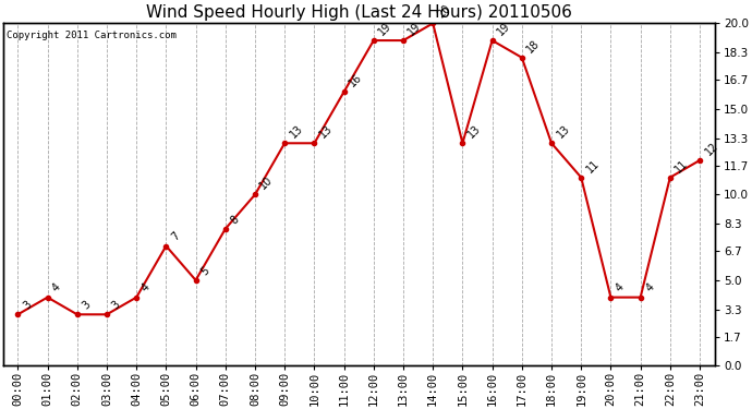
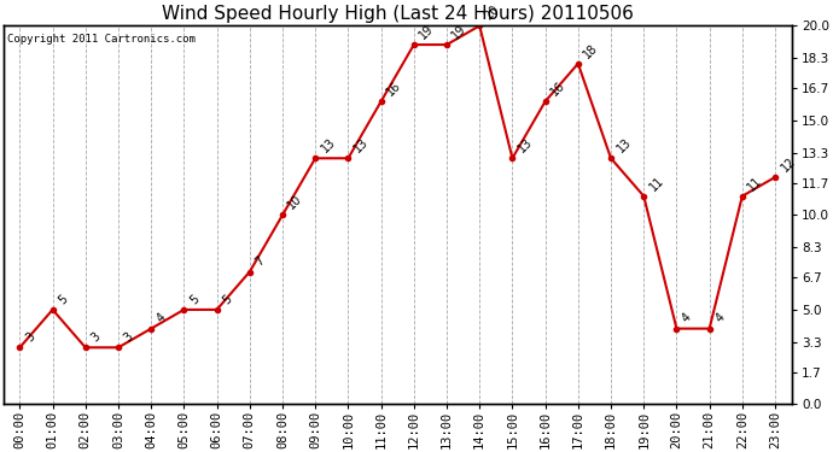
01:00: 4 -> 5
05:00: 7 -> 5
07:00: 8 -> 7
16:00: 19 -> 16
